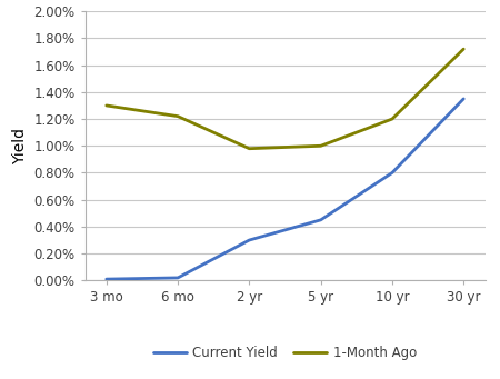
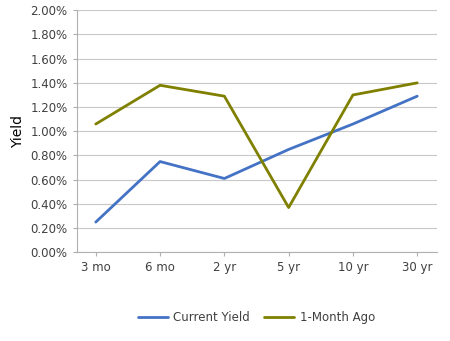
Current Yield/3 mo: 0.01% -> 0.25%
1-Month Ago/3 mo: 1.30% -> 1.06%
Current Yield/6 mo: 0.02% -> 0.75%
1-Month Ago/6 mo: 1.22% -> 1.38%
Current Yield/2 yr: 0.30% -> 0.61%
1-Month Ago/2 yr: 0.98% -> 1.29%
Current Yield/5 yr: 0.45% -> 0.85%
1-Month Ago/5 yr: 1.00% -> 0.37%
Current Yield/10 yr: 0.80% -> 1.06%
1-Month Ago/10 yr: 1.20% -> 1.30%
Current Yield/30 yr: 1.35% -> 1.29%
1-Month Ago/30 yr: 1.72% -> 1.40%
